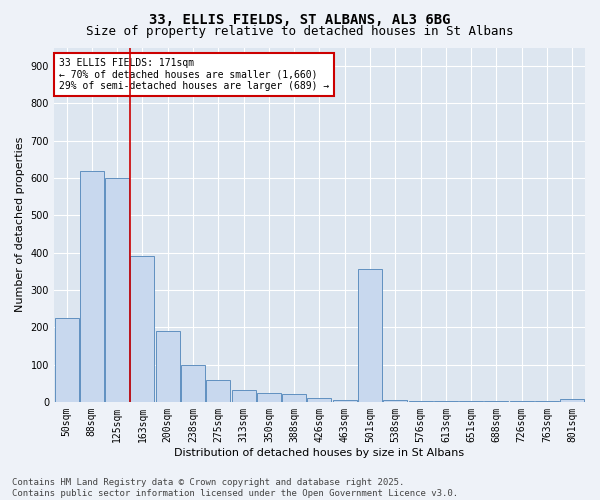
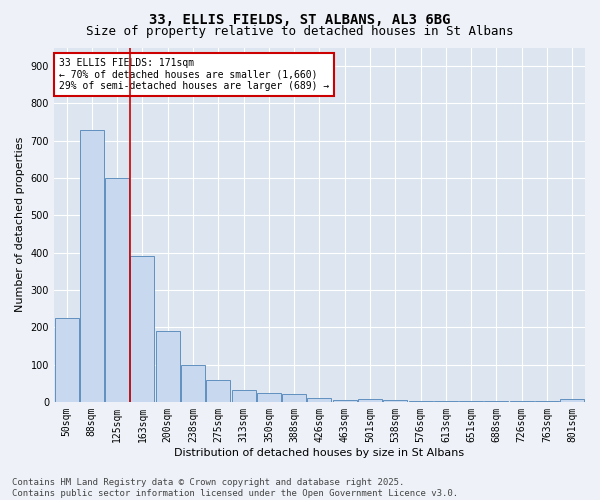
88sqm: 620 -> 730
501sqm: 355 -> 8
